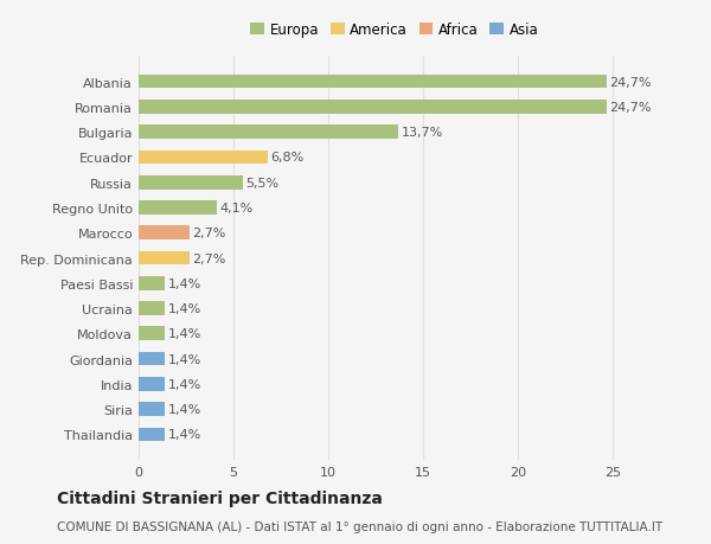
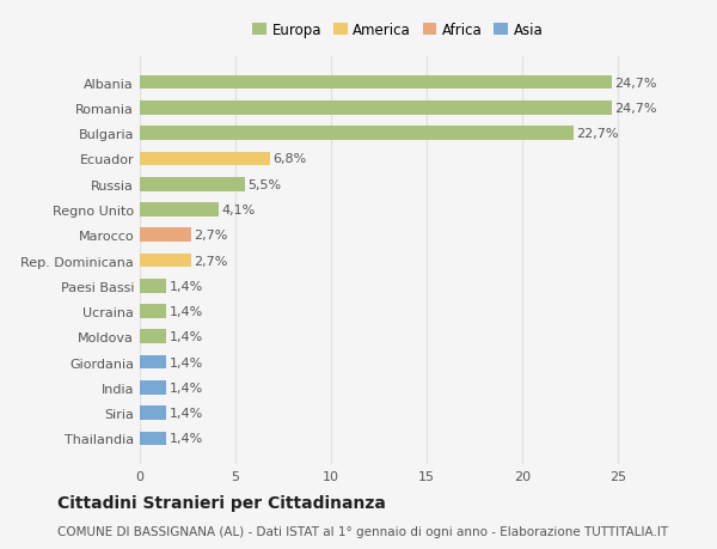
Bulgaria: 13,7% -> 22,7%
